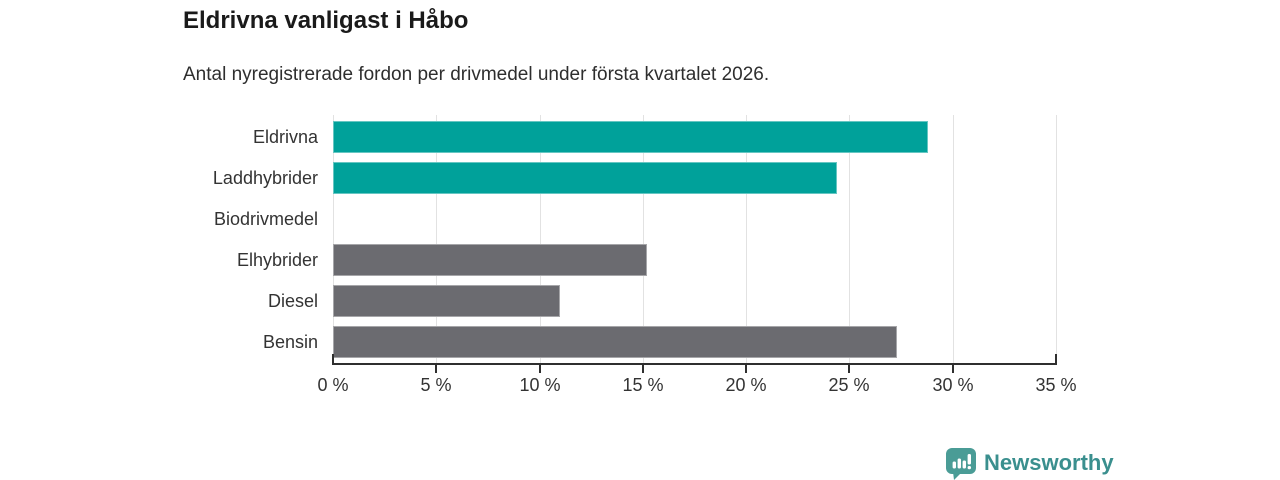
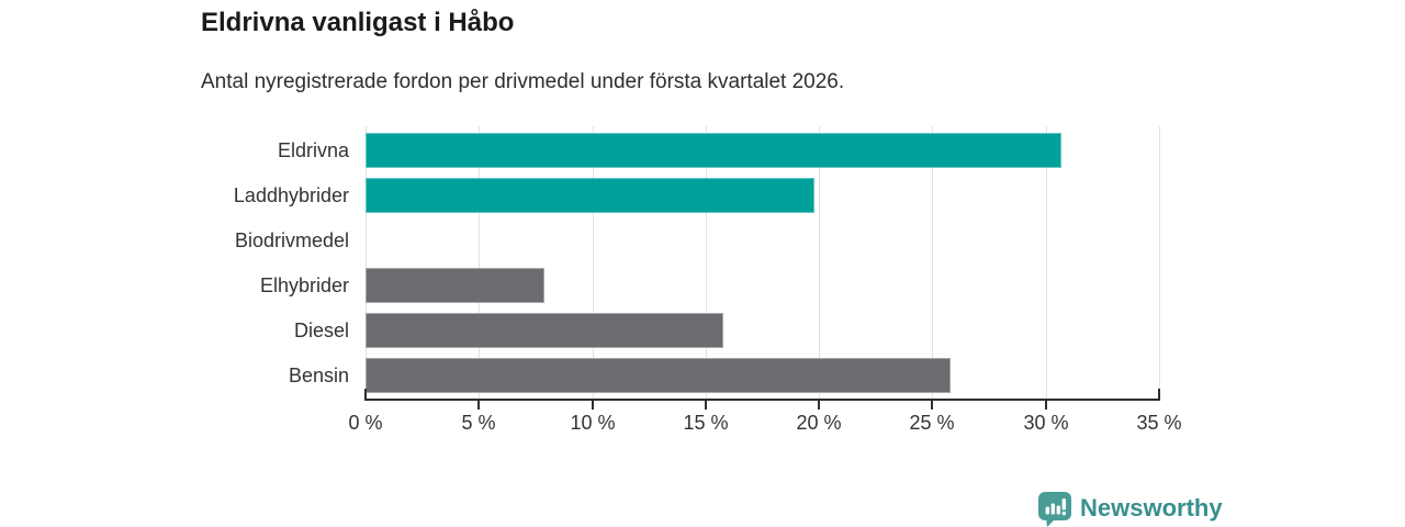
Eldrivna: 28.8% -> 30.7%
Laddhybrider: 24.4% -> 19.8%
Elhybrider: 15.2% -> 7.9%
Diesel: 11.0% -> 15.8%
Bensin: 27.3% -> 25.8%
